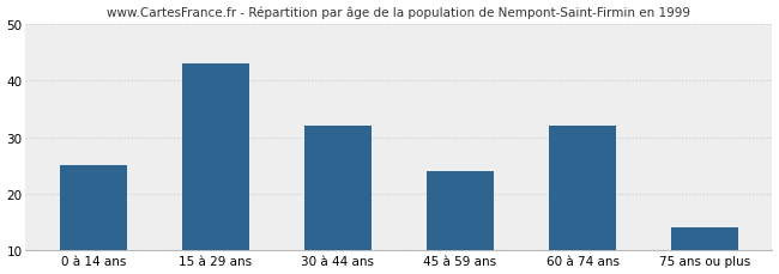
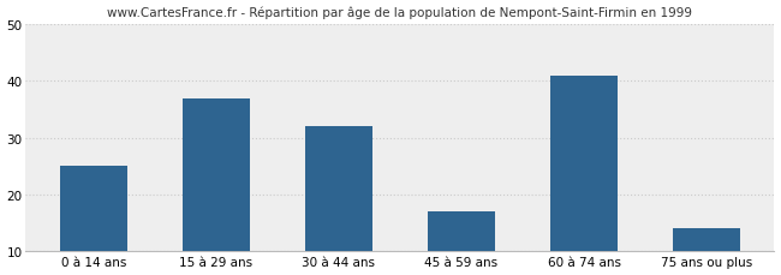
15 à 29 ans: 43 -> 37
45 à 59 ans: 24 -> 17
60 à 74 ans: 32 -> 41
